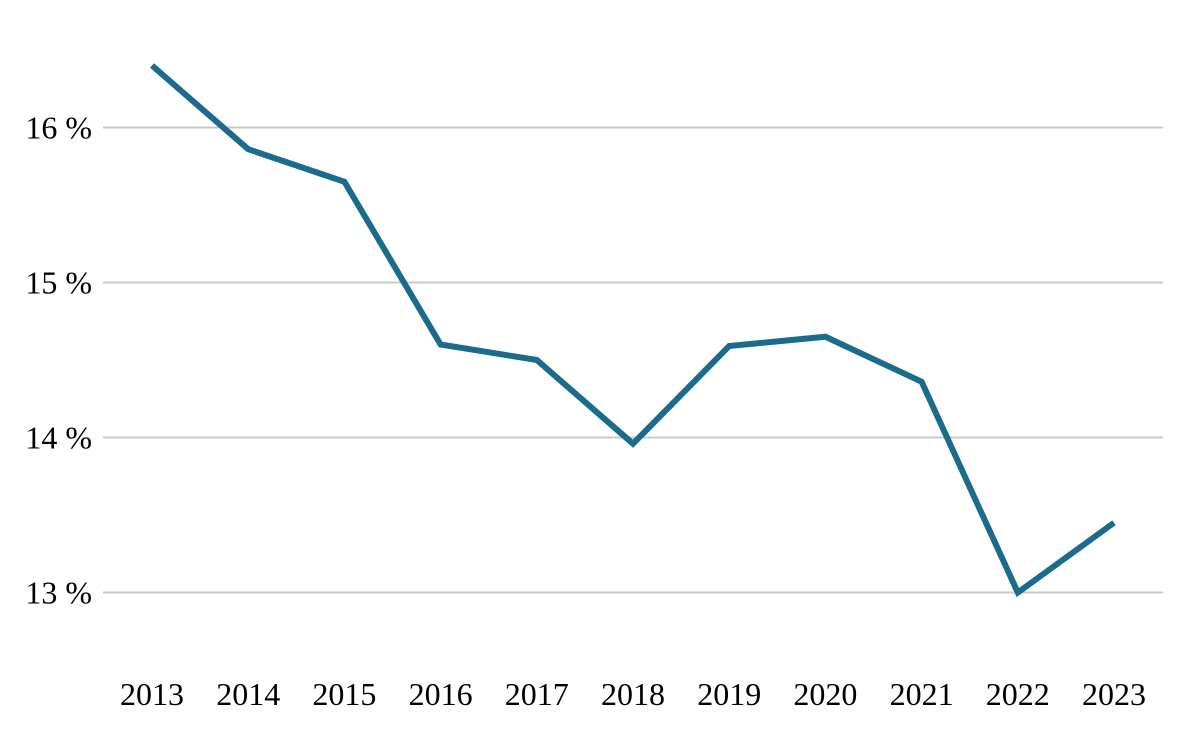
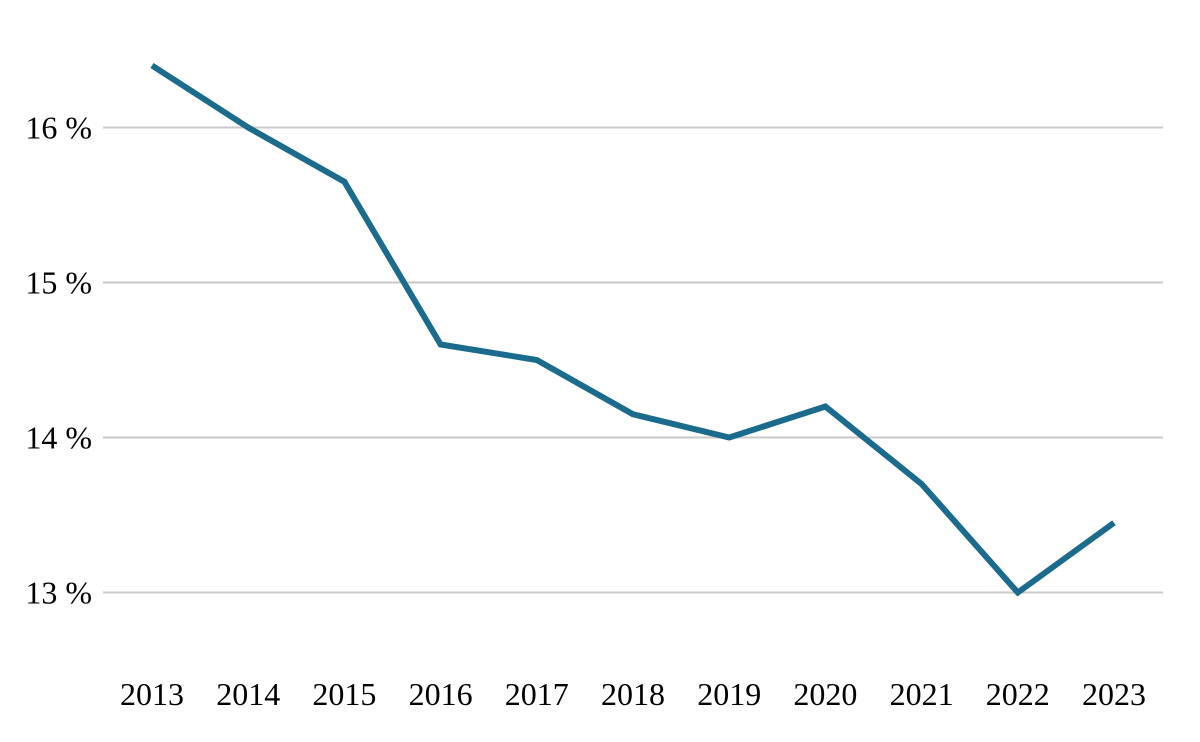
2014: 15.86% -> 16.00%
2018: 13.96% -> 14.15%
2019: 14.59% -> 14.00%
2020: 14.65% -> 14.20%
2021: 14.36% -> 13.70%
